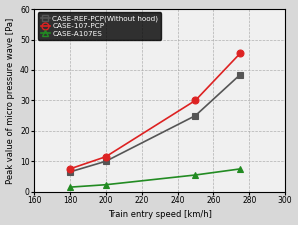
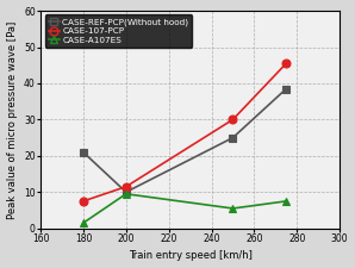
CASE-REF-PCP(Without hood)/180: 6.5 -> 21.0
CASE-A107ES/200: 2.3 -> 9.5
